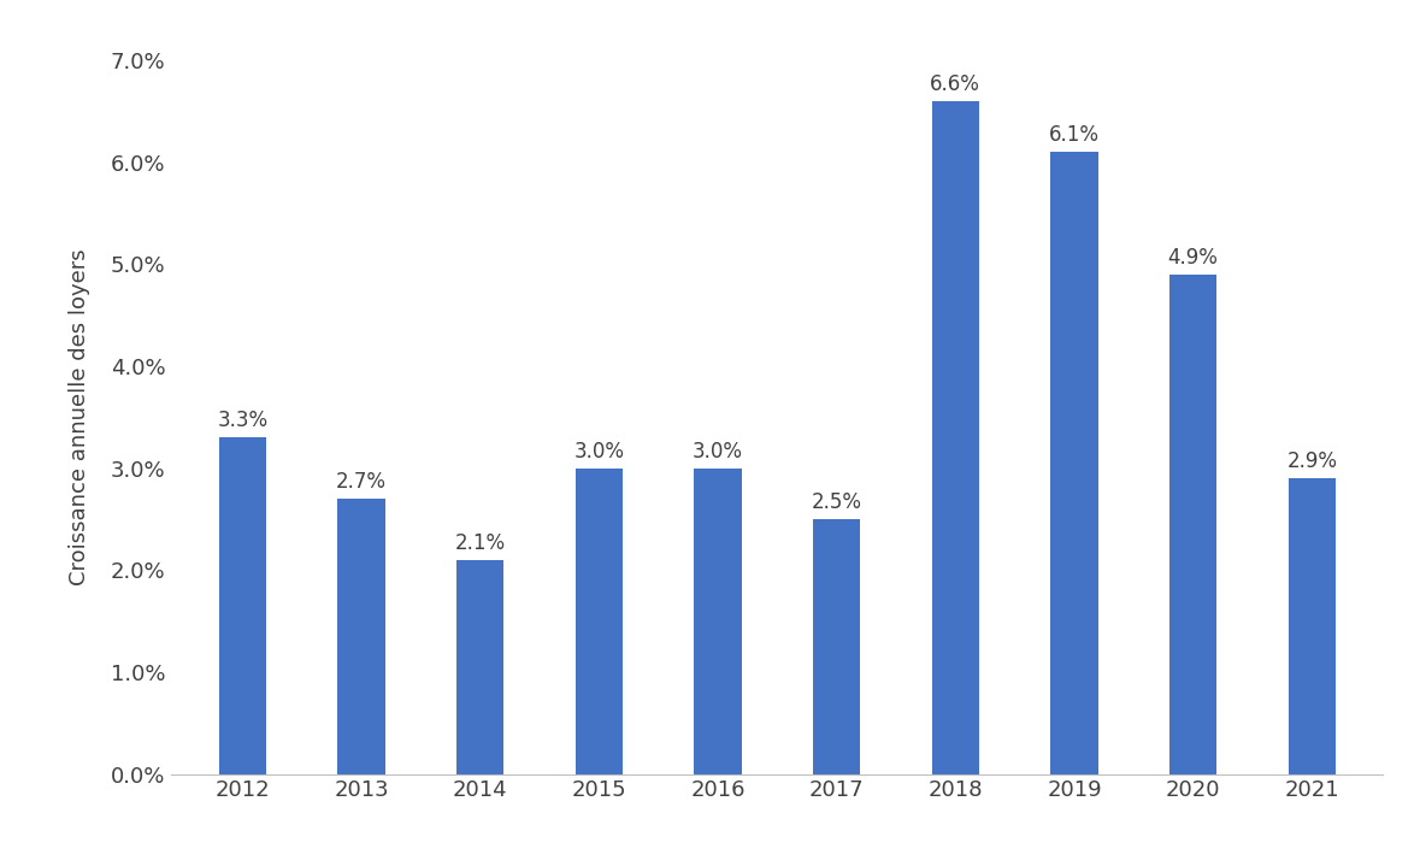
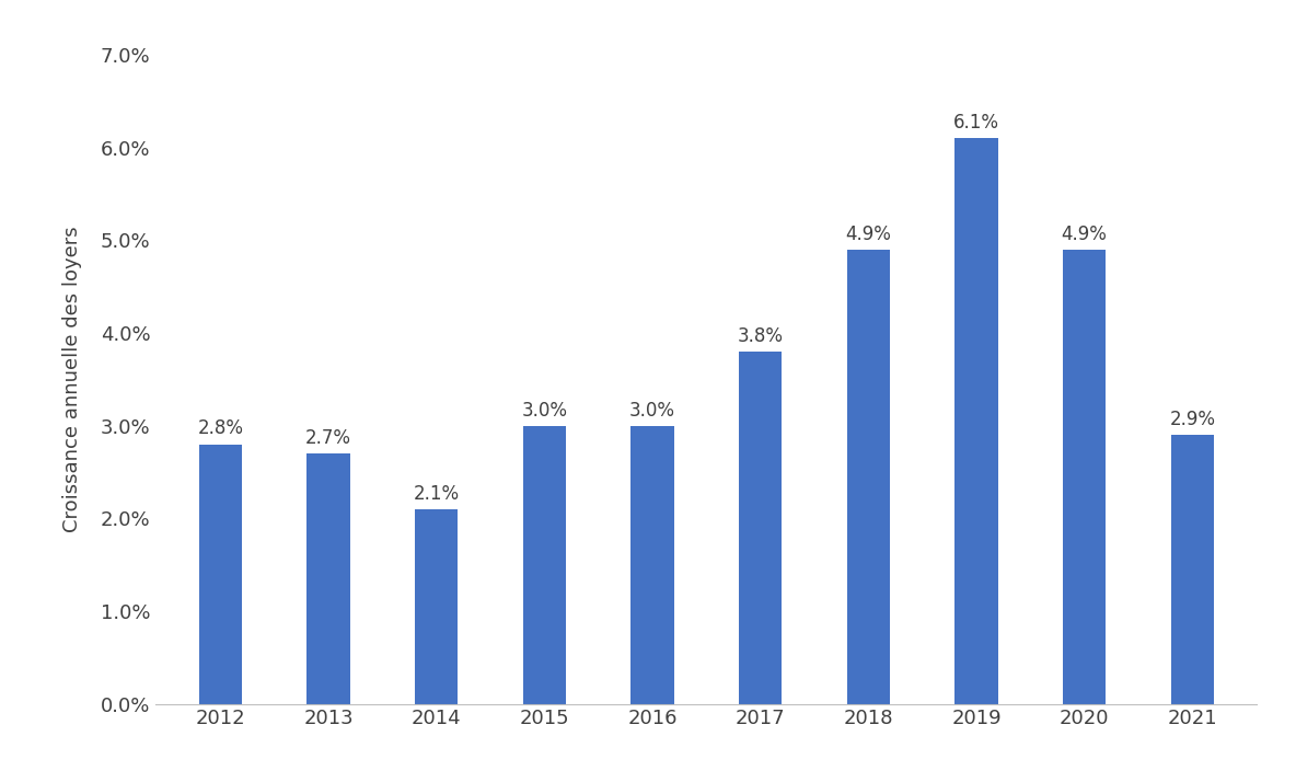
2012: 3.3% -> 2.8%
2017: 2.5% -> 3.8%
2018: 6.6% -> 4.9%
